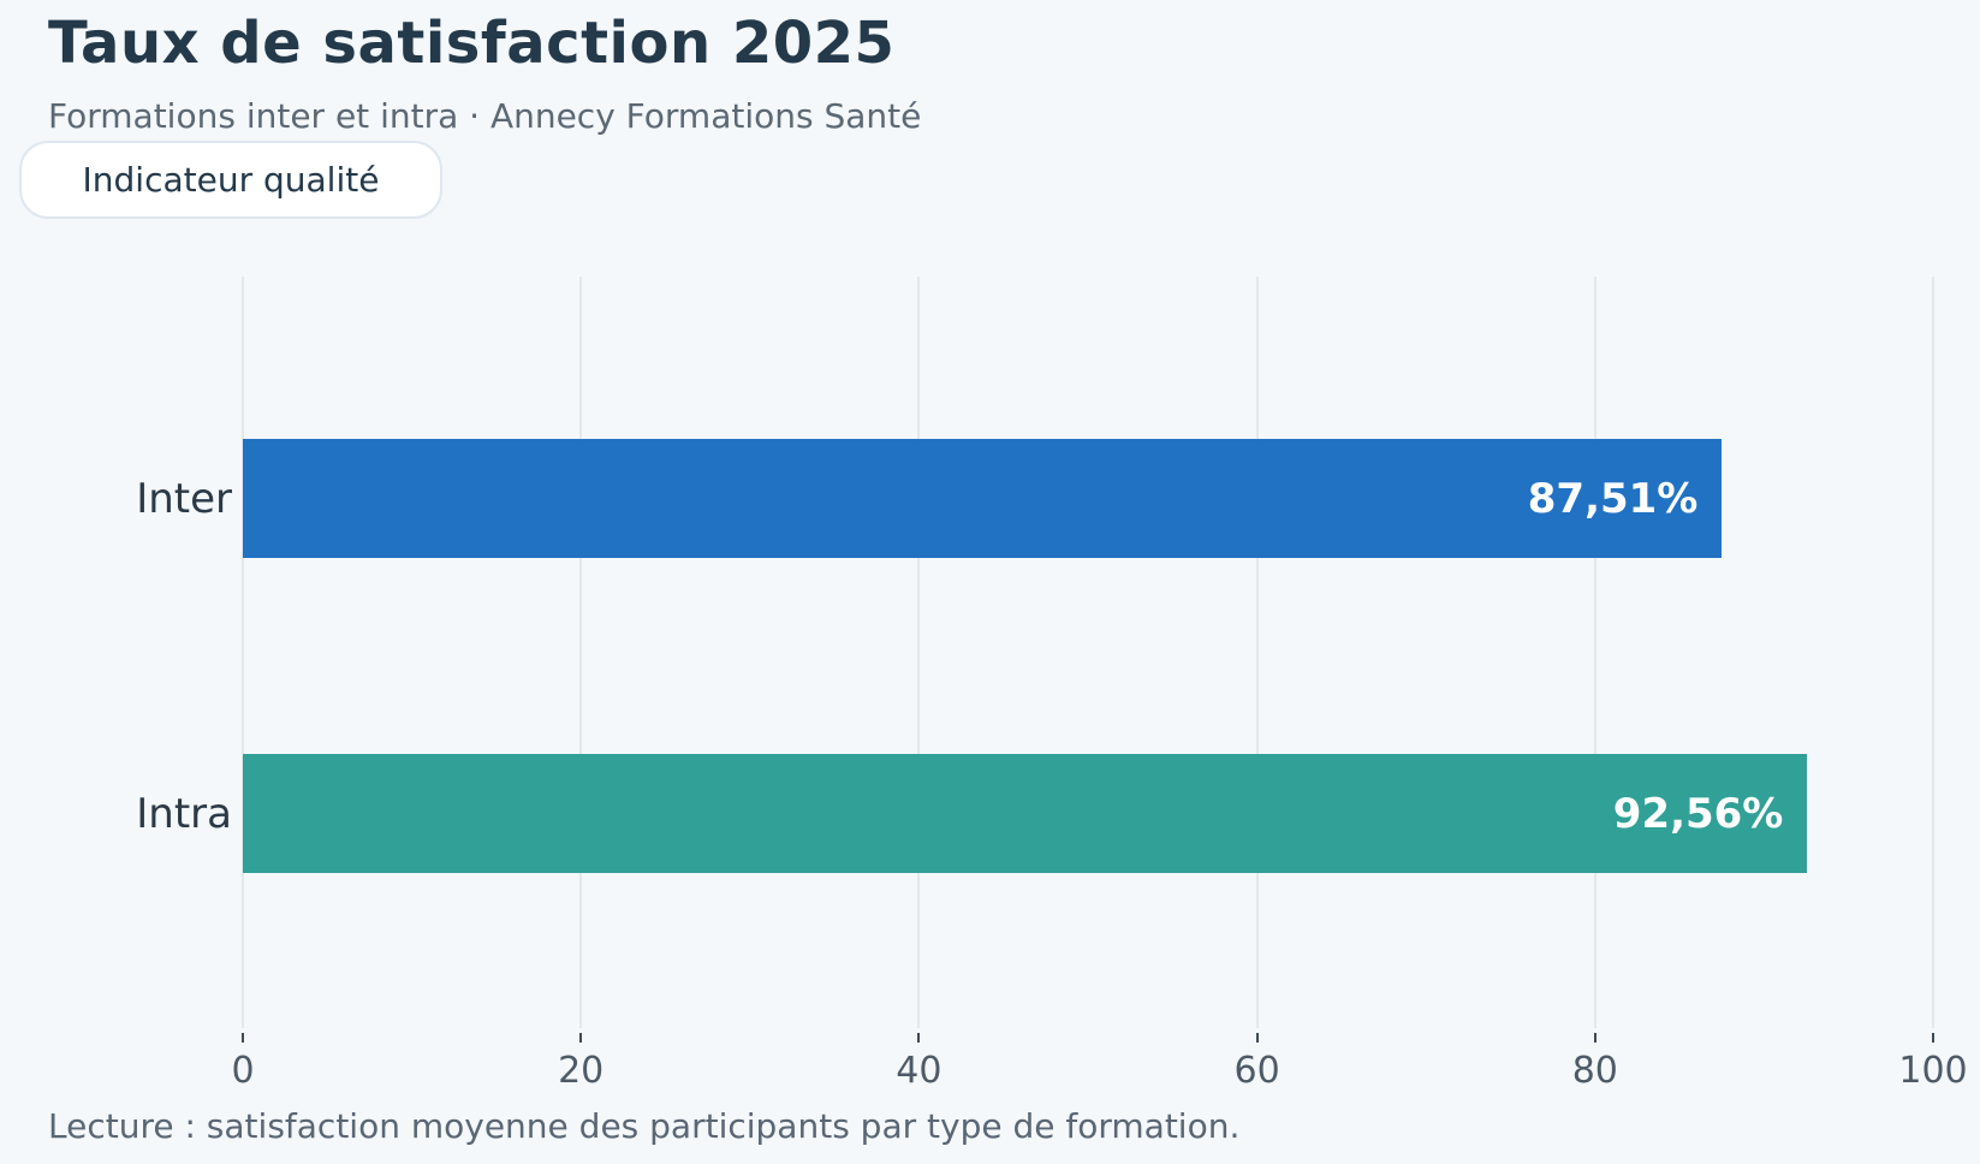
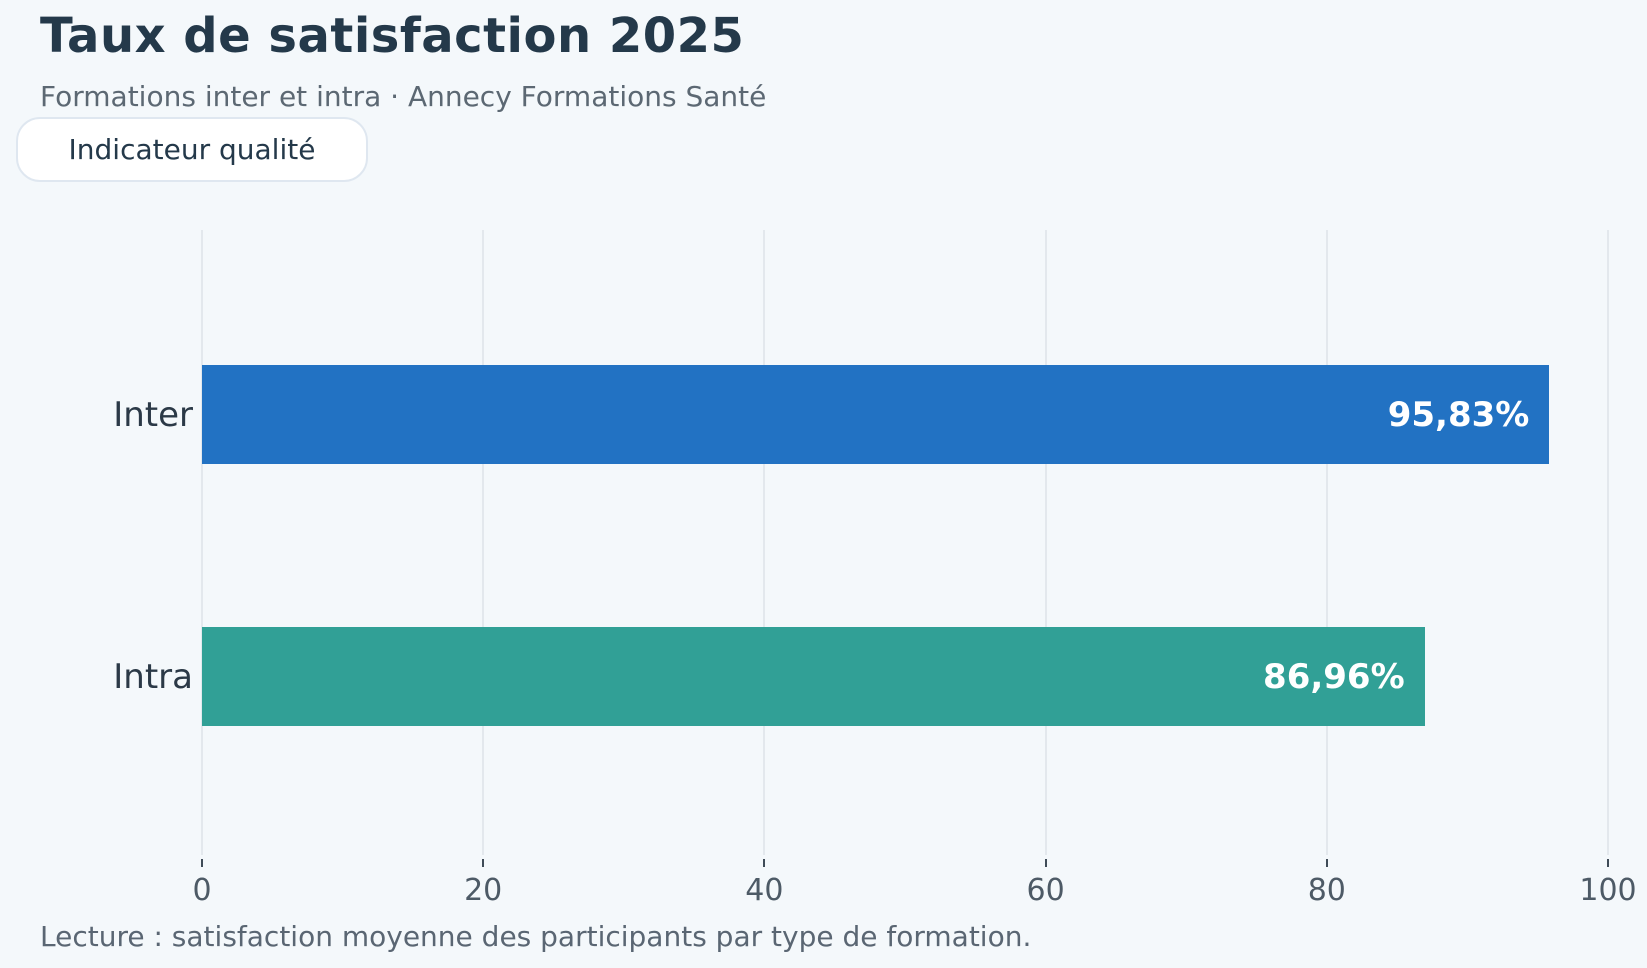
Inter: 87,51% -> 95,83%
Intra: 92,56% -> 86,96%
